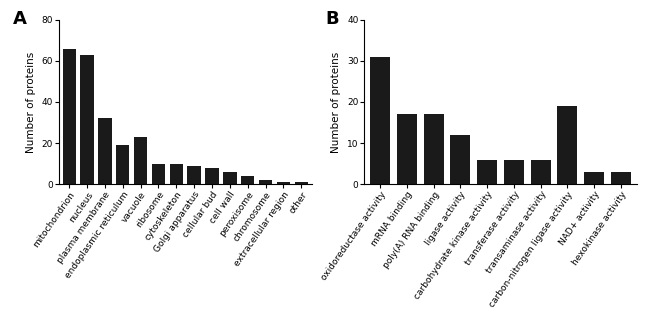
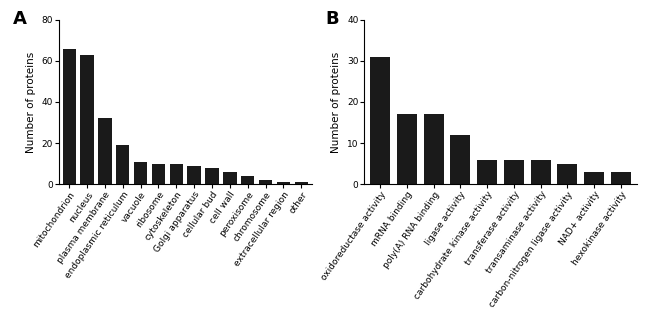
vacuole: 23 -> 11
carbon-nitrogen ligase activity: 19 -> 5
